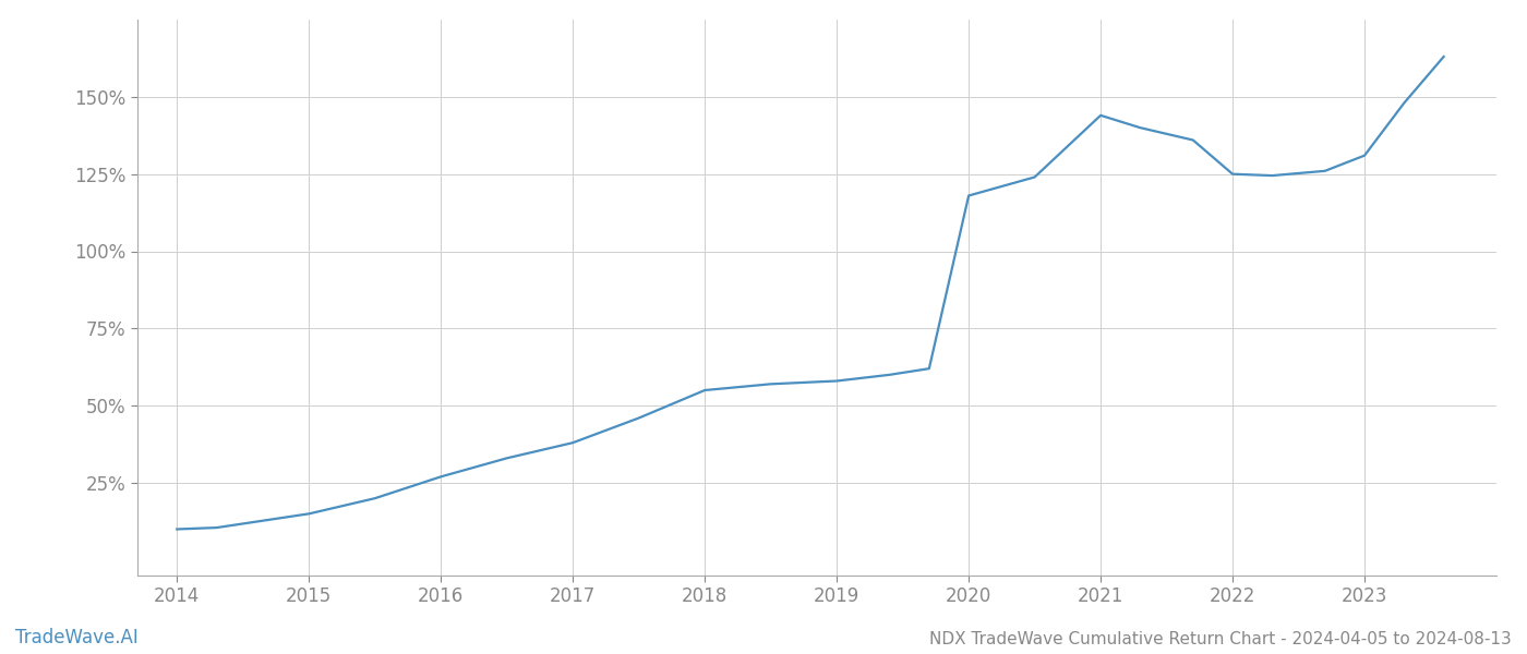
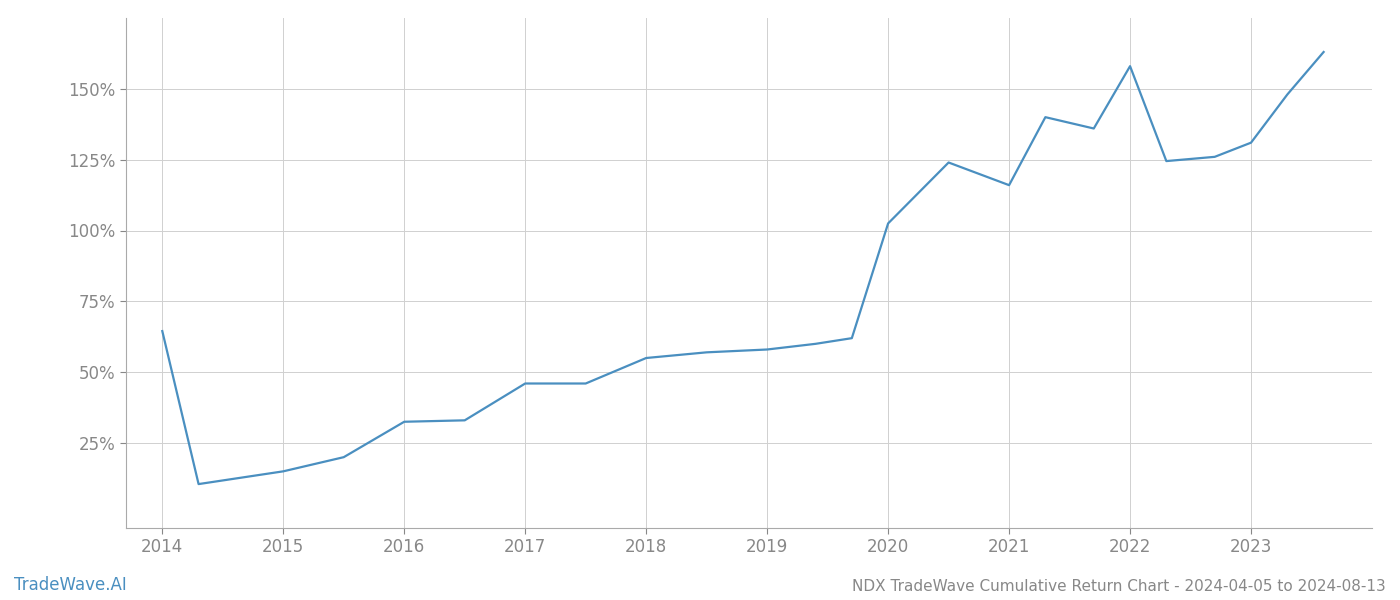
2014: 10.0% -> 64.5%
2016: 27.0% -> 32.5%
2017: 38.0% -> 46.0%
2020: 118.0% -> 102.5%
2021: 144.0% -> 116.0%
2022: 125.0% -> 158.0%
